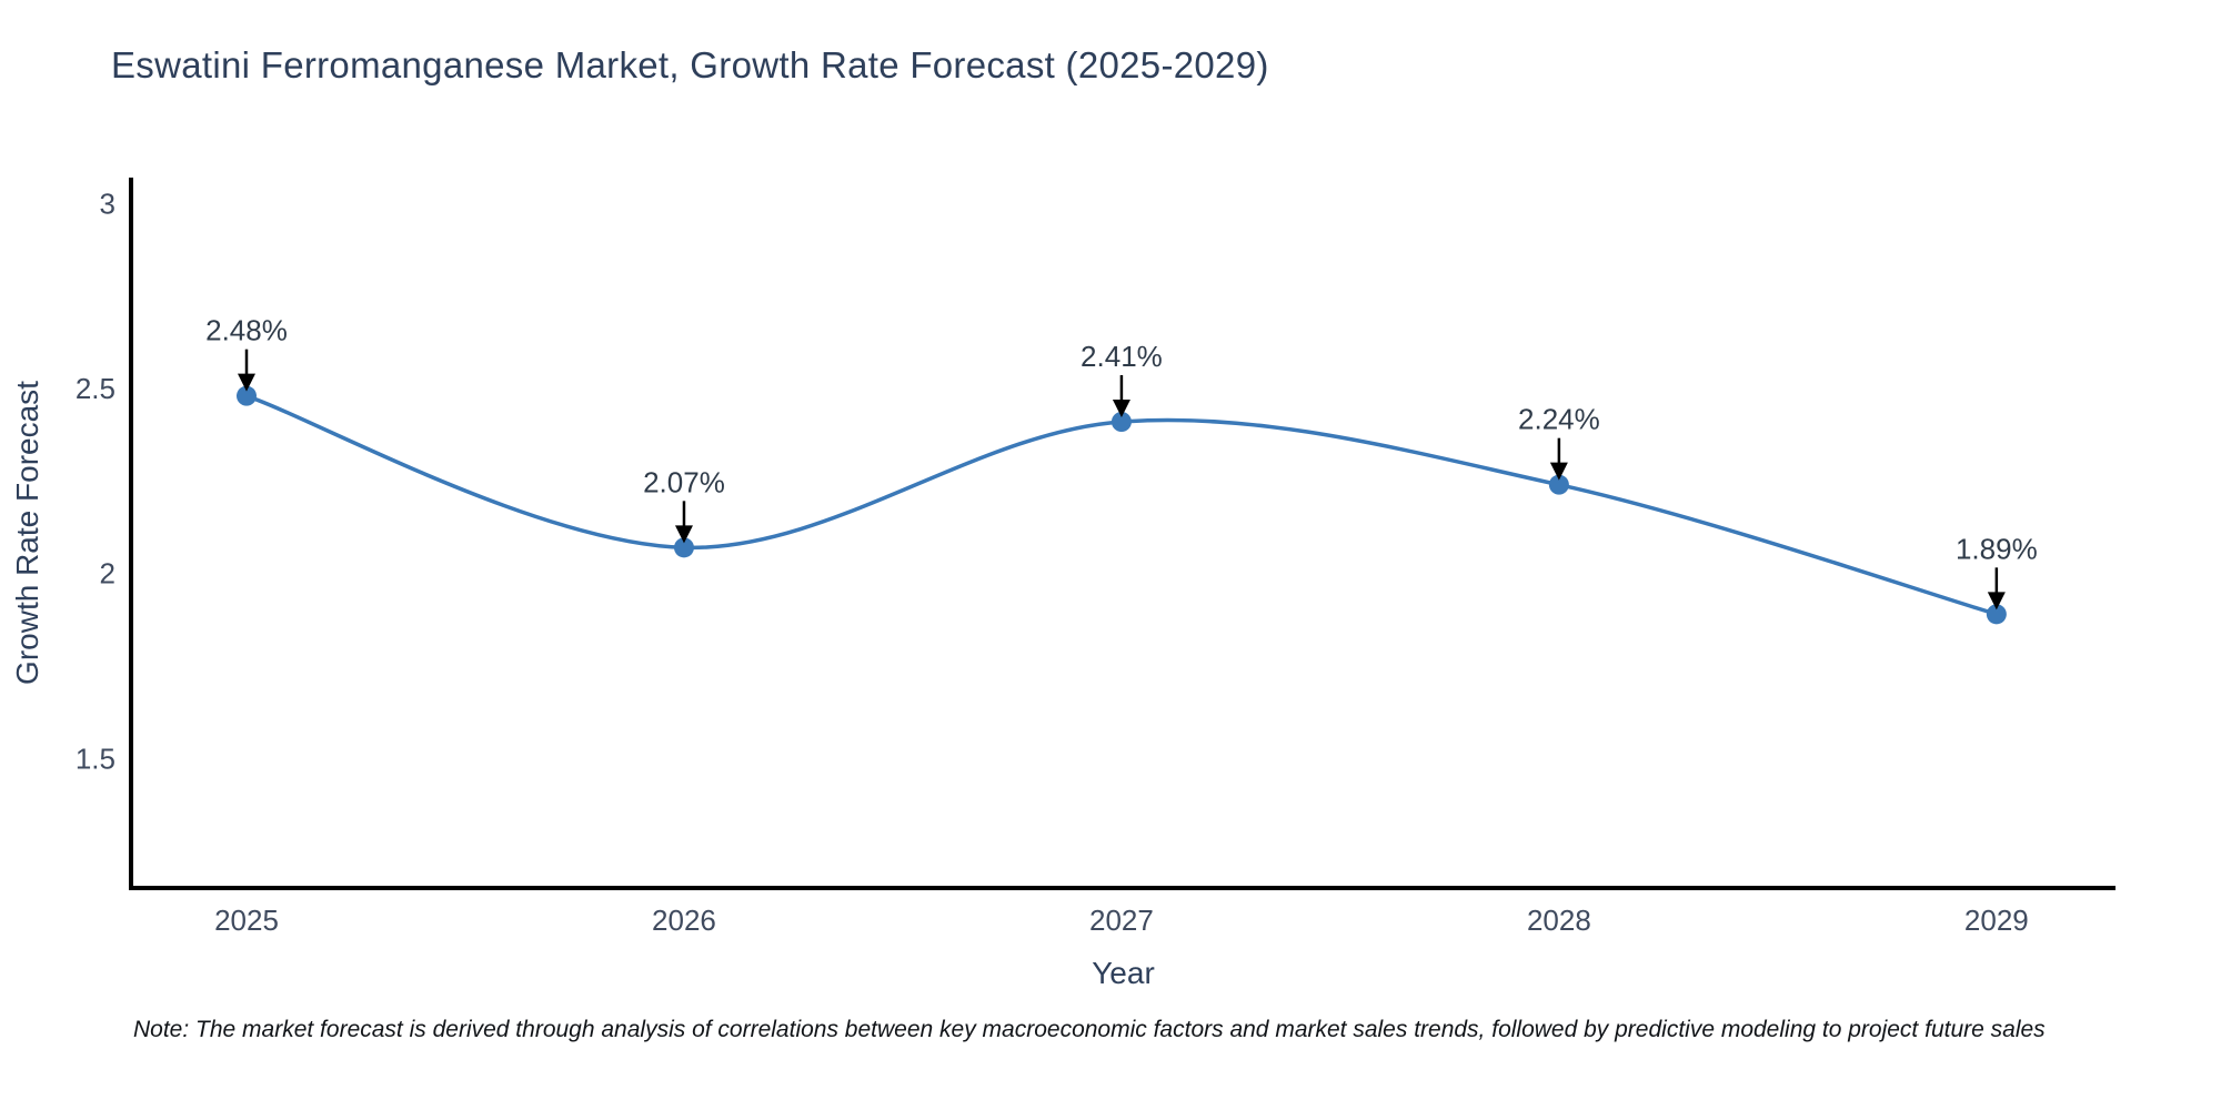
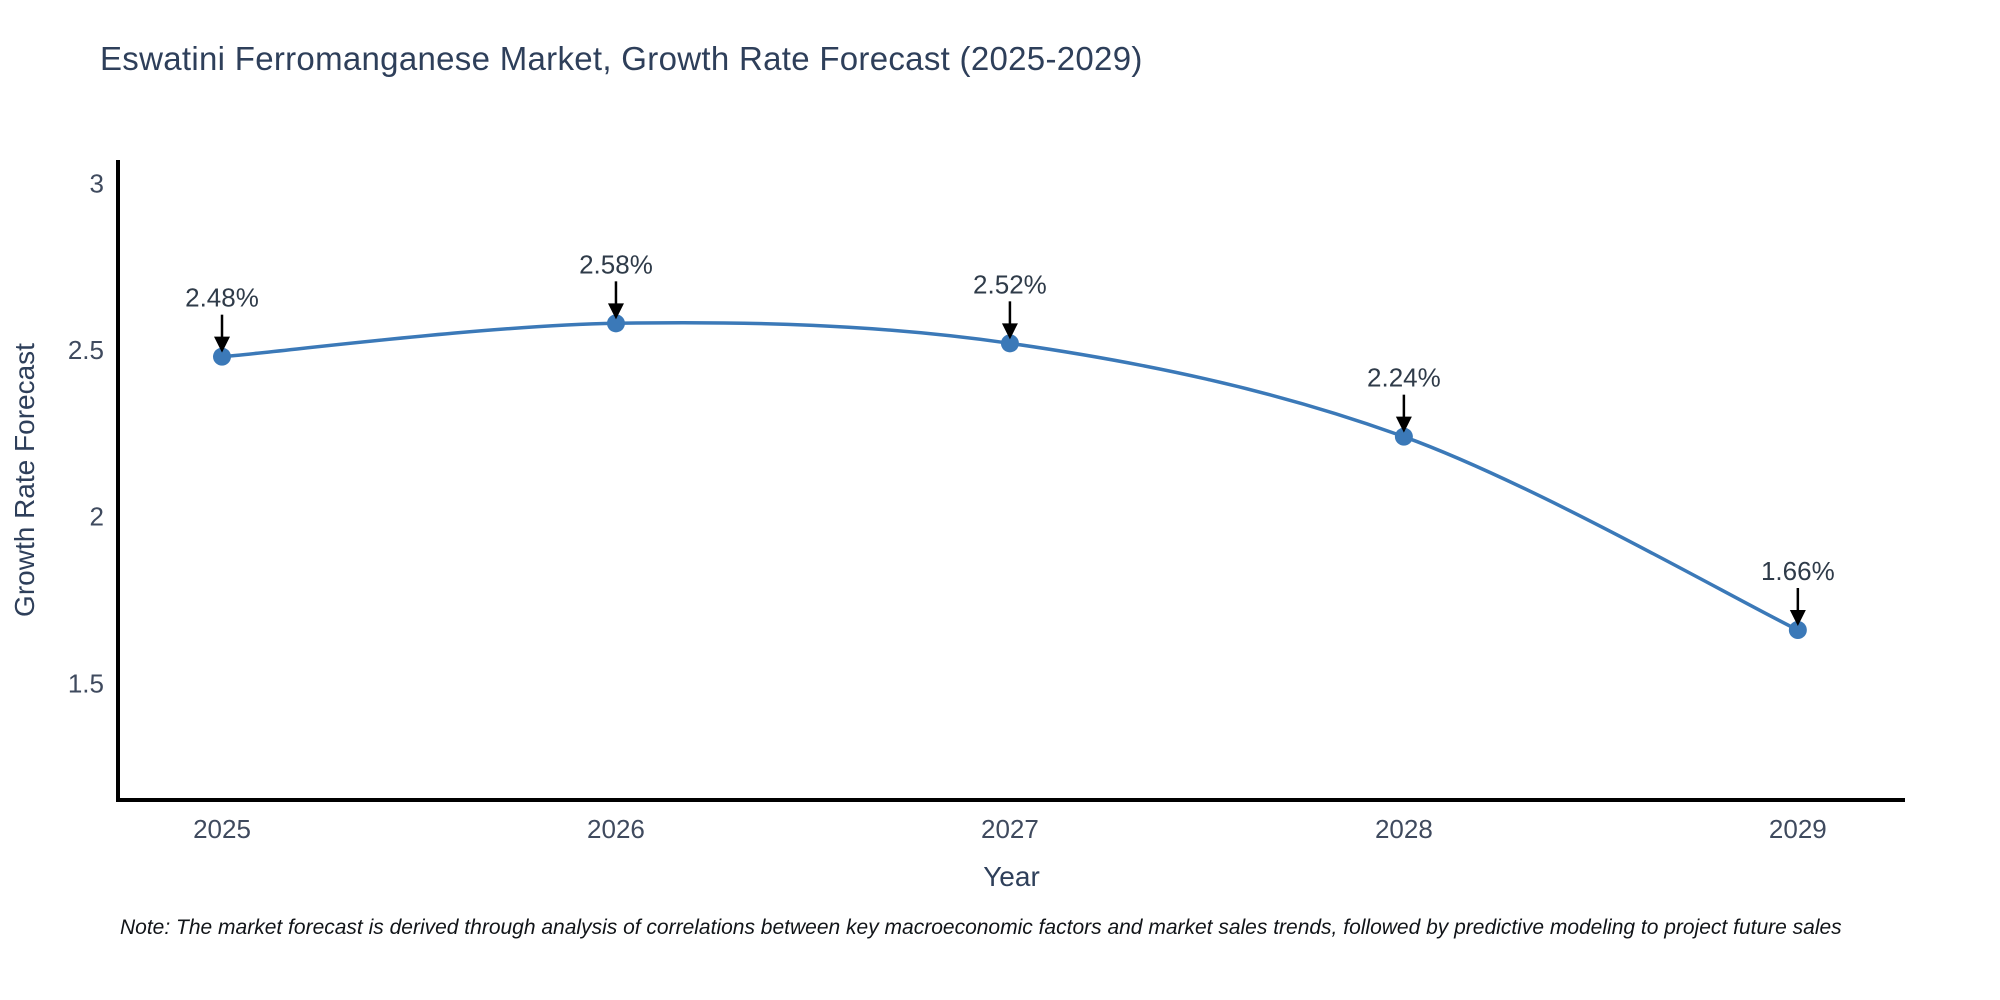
2026: 2.07% -> 2.58%
2027: 2.41% -> 2.52%
2029: 1.89% -> 1.66%
